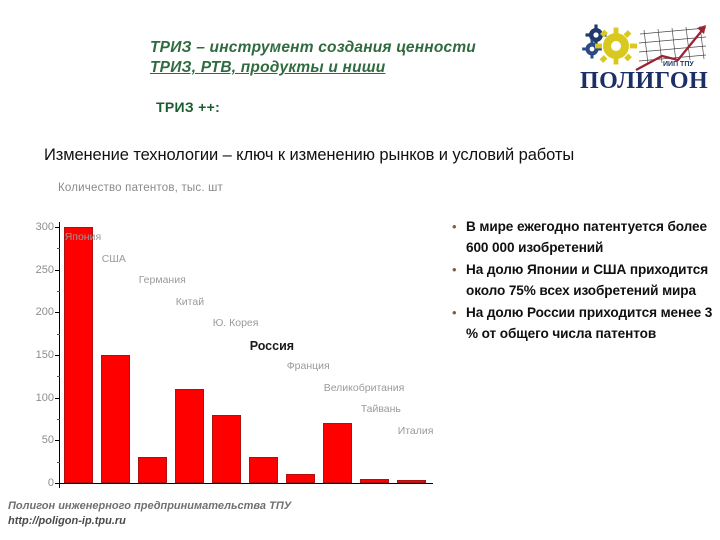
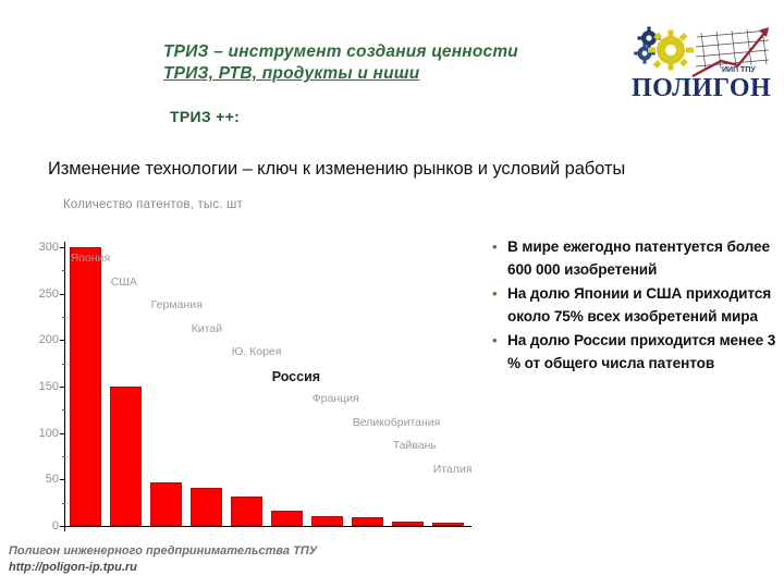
Германия: 30 -> 50
Китай: 110 -> 40
Ю. Корея: 80 -> 30
Россия: 30 -> 20
Великобритания: 70 -> 10
